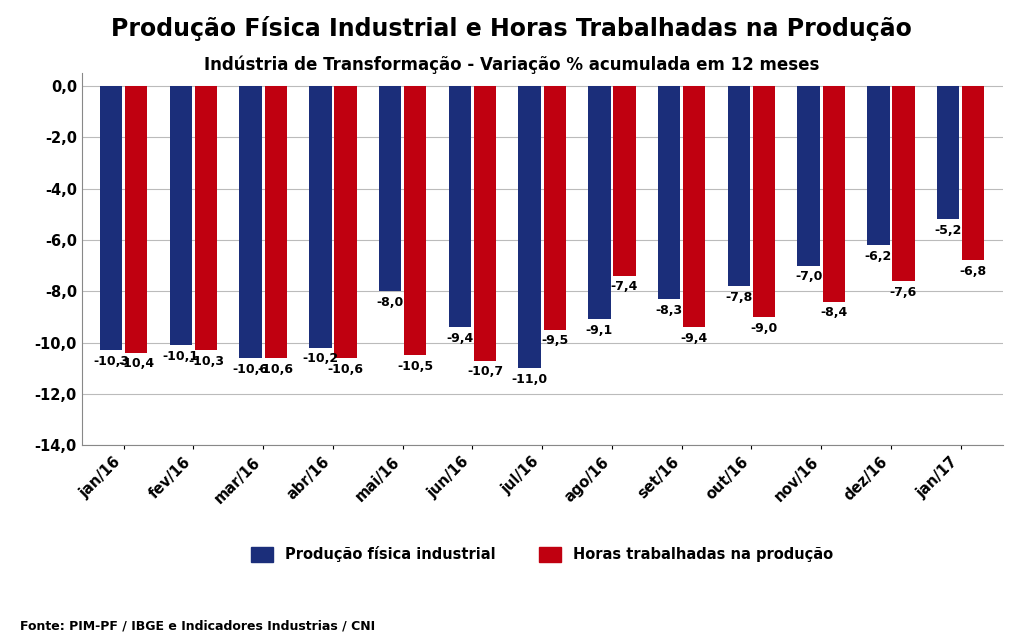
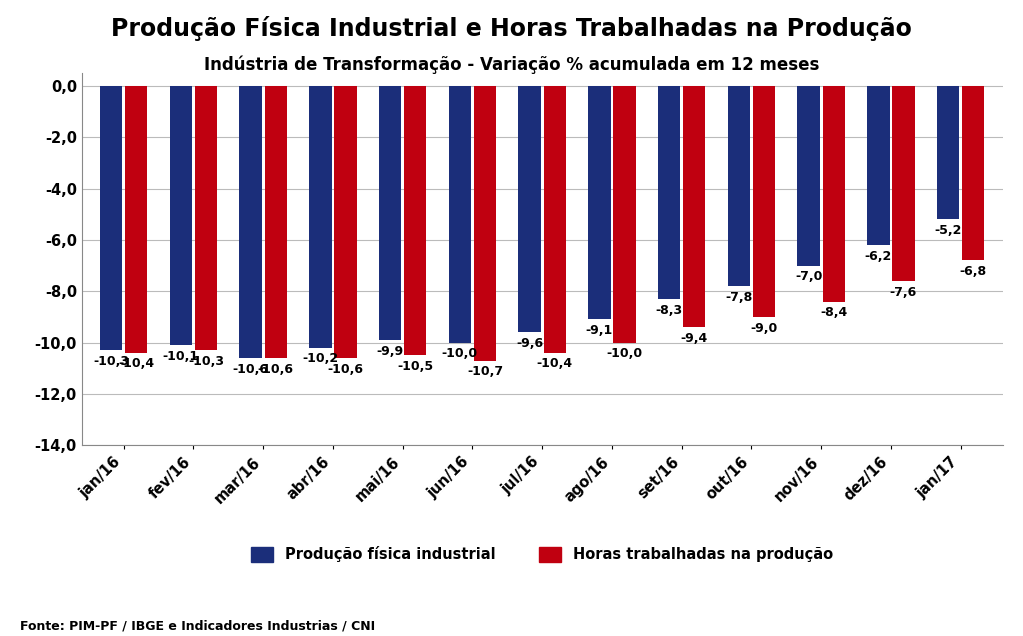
Produção física industrial/mai/16: -8,0 -> -9,9
Produção física industrial/jun/16: -9,4 -> -10,0
Produção física industrial/jul/16: -11,0 -> -9,6
Horas trabalhadas na produção/jul/16: -9,5 -> -10,4
Horas trabalhadas na produção/ago/16: -7,4 -> -10,0
